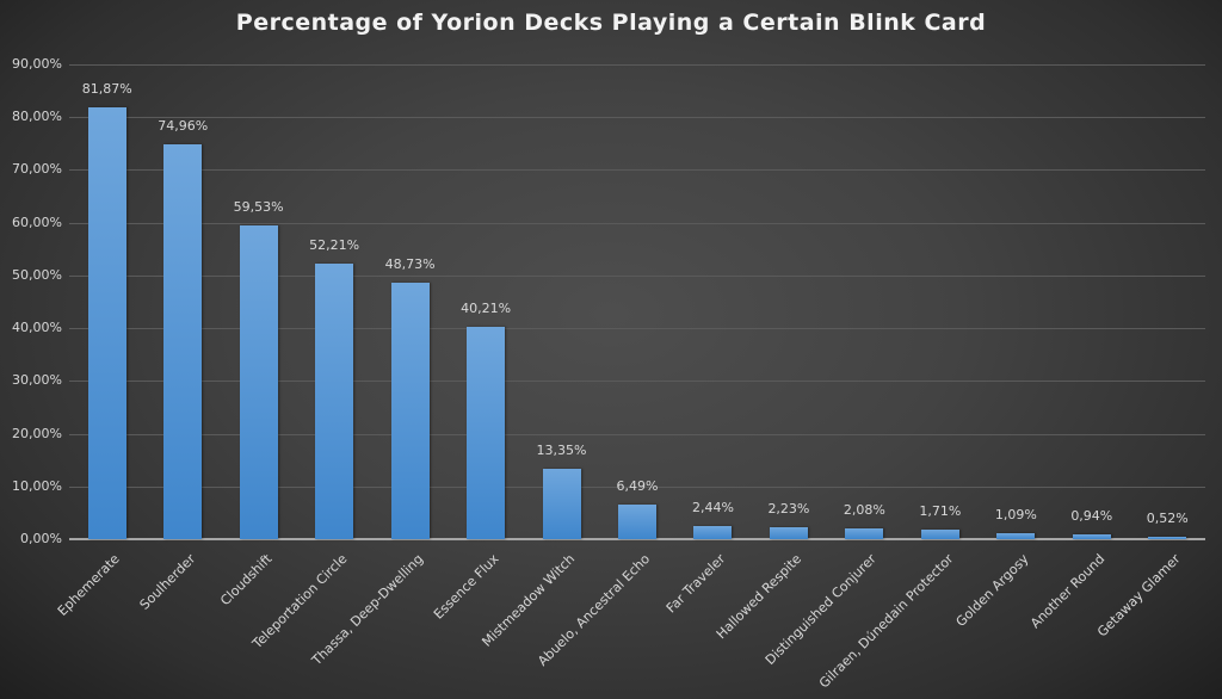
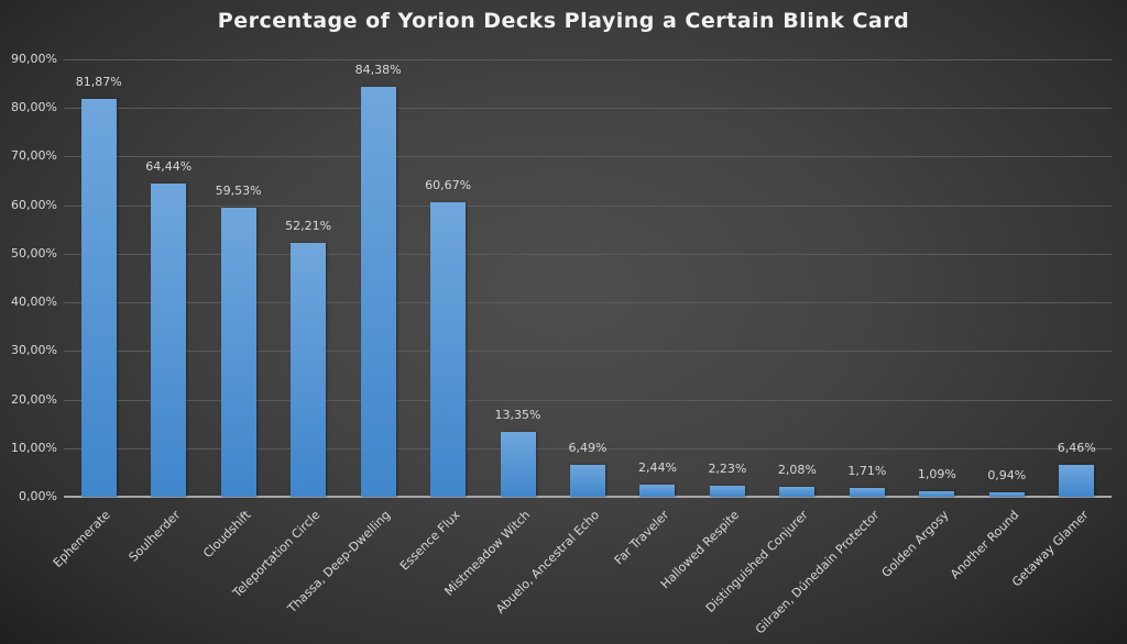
Soulherder: 74,96% -> 64,44%
Thassa, Deep-Dwelling: 48,73% -> 84,38%
Essence Flux: 40,21% -> 60,67%
Getaway Glamer: 0,52% -> 6,46%
